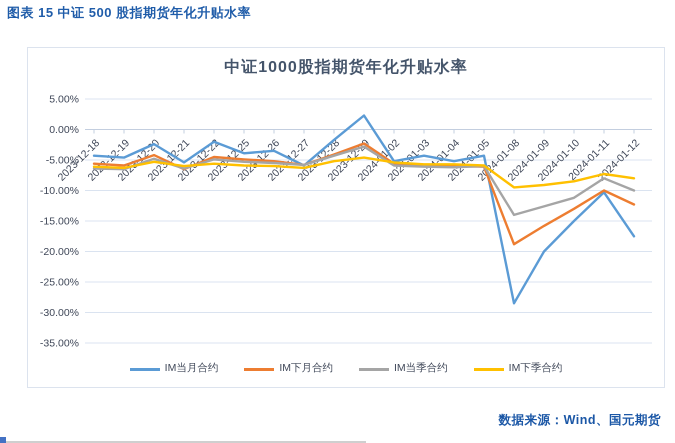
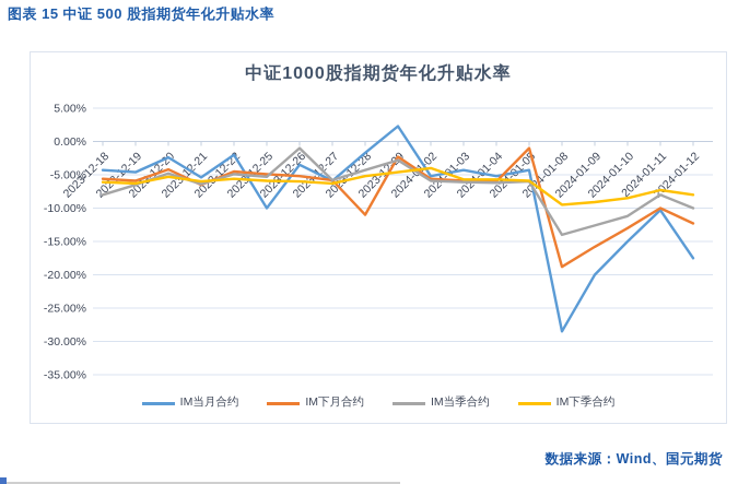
IM当季合约/2023-12-18: -6% -> -8%
IM当月合约/2023-12-25: -4% -> -10%
IM当季合约/2023-12-26: -6% -> -1%
IM下月合约/2023-12-28: -4% -> -11%
IM下季合约/2024-01-02: -5% -> -4%
IM下月合约/2024-01-05: -6% -> -1%
